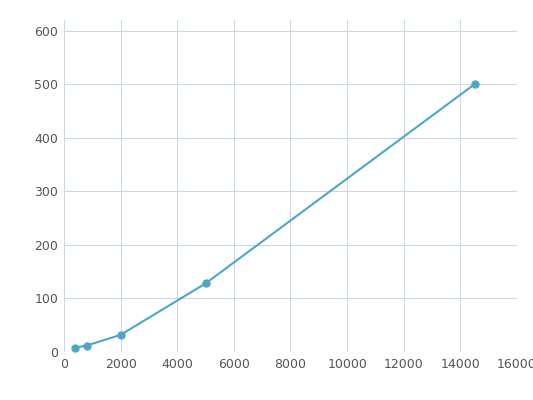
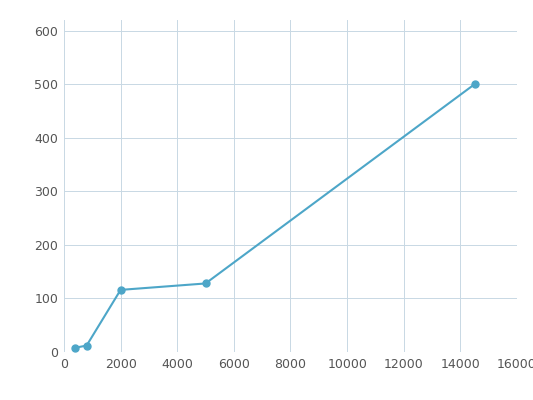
2000: 32 -> 116
